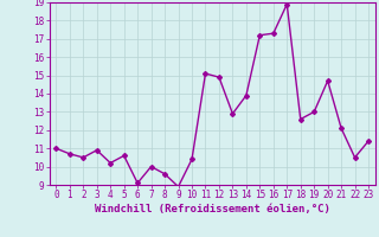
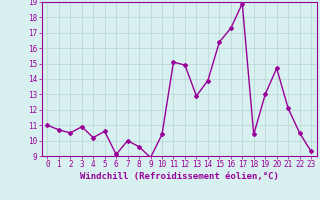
15: 17.2 -> 16.4
18: 12.6 -> 10.4
23: 11.4 -> 9.3
